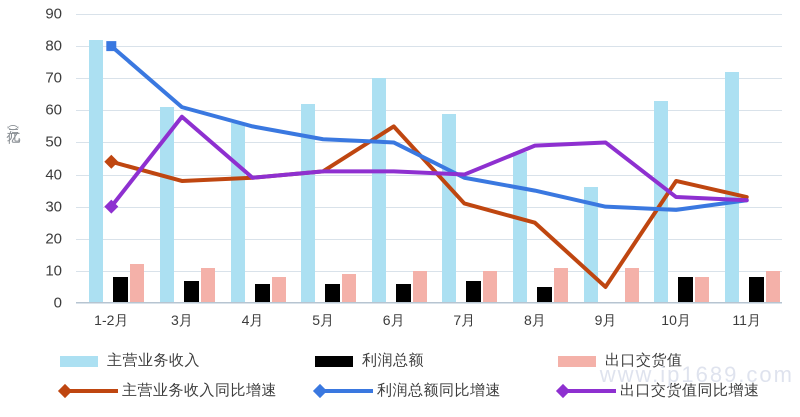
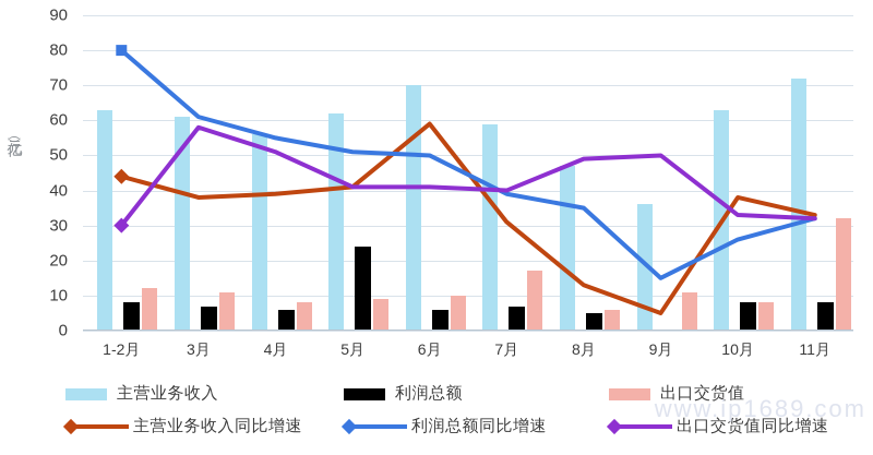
主营业务收入/1-2月: 82 -> 63
出口交货值同比增速/4月: 39 -> 51
利润总额/5月: 6 -> 24
主营业务收入同比增速/6月: 55 -> 59
出口交货值/7月: 10 -> 17
出口交货值/8月: 11 -> 6
主营业务收入同比增速/8月: 25 -> 13
利润总额同比增速/9月: 30 -> 15
利润总额同比增速/10月: 29 -> 26
出口交货值/11月: 10 -> 32
